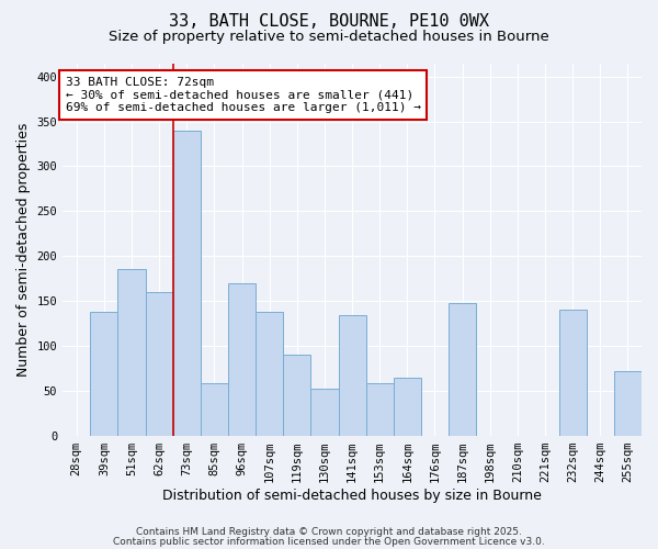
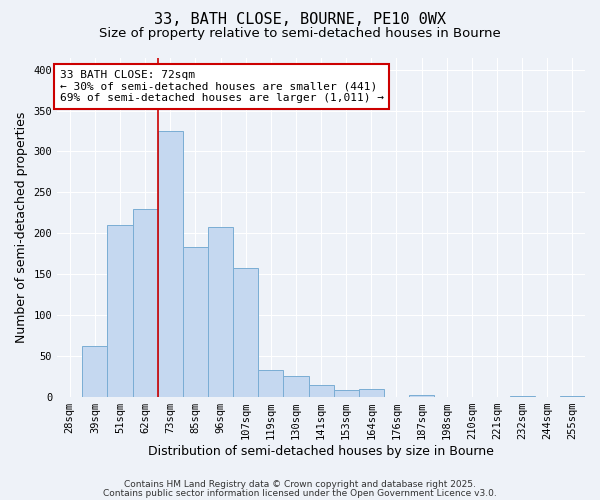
39sqm: 138 -> 62
51sqm: 186 -> 210
62sqm: 160 -> 230
73sqm: 340 -> 325
85sqm: 58 -> 183
96sqm: 170 -> 207
107sqm: 138 -> 157
119sqm: 90 -> 32
130sqm: 52 -> 25
141sqm: 134 -> 14
153sqm: 58 -> 8
164sqm: 64 -> 9
187sqm: 148 -> 2
232sqm: 140 -> 1
255sqm: 72 -> 1
